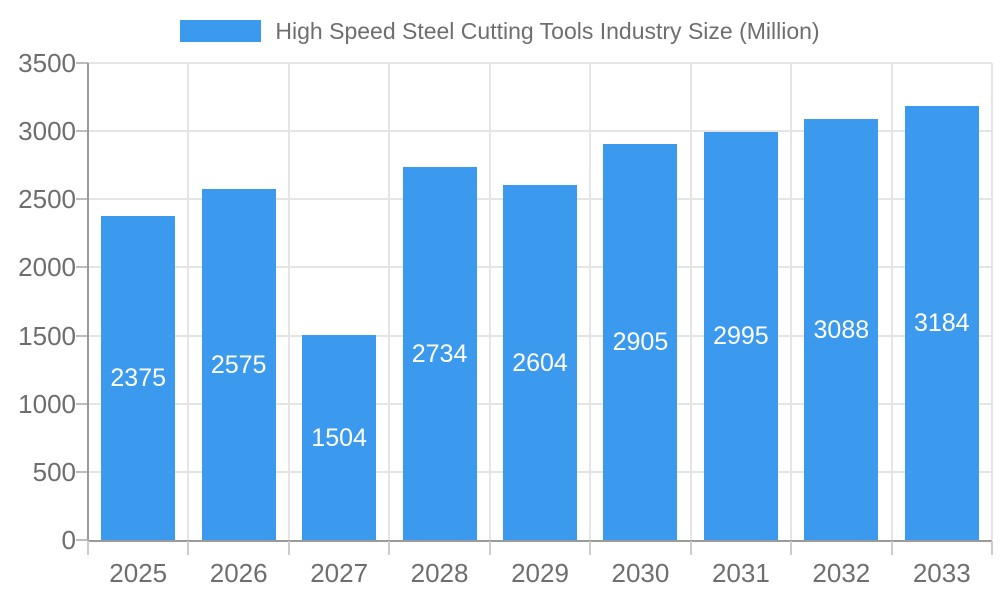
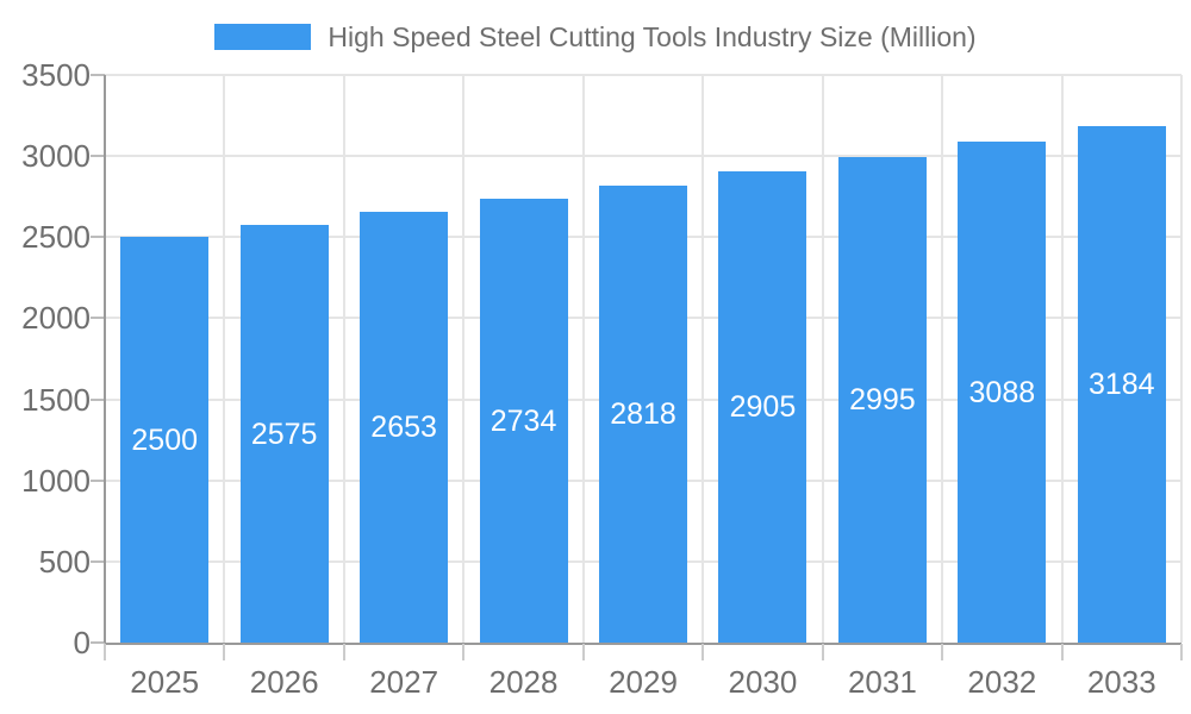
2025: 2375 -> 2500
2027: 1504 -> 2653
2029: 2604 -> 2818
